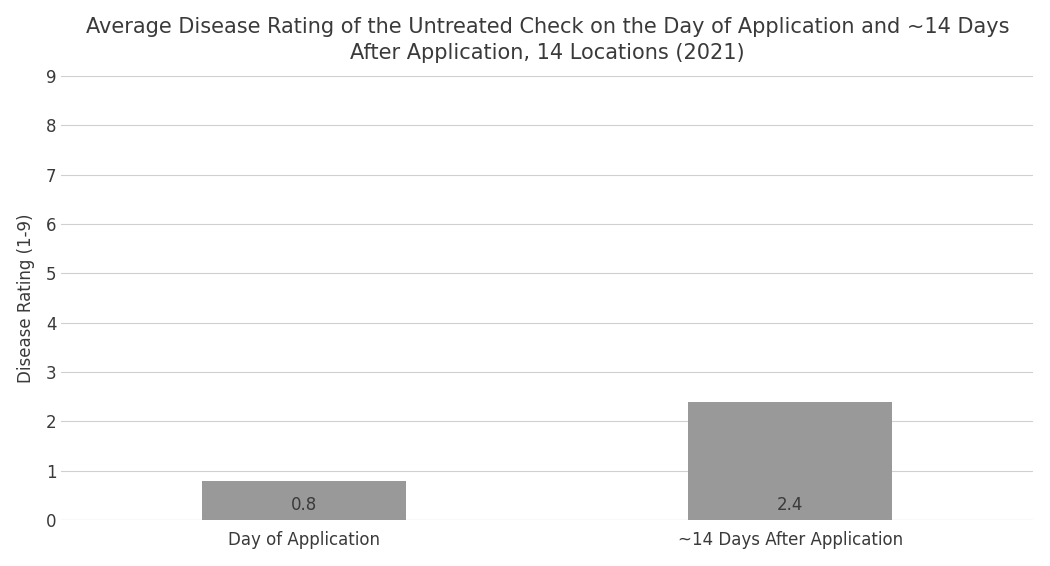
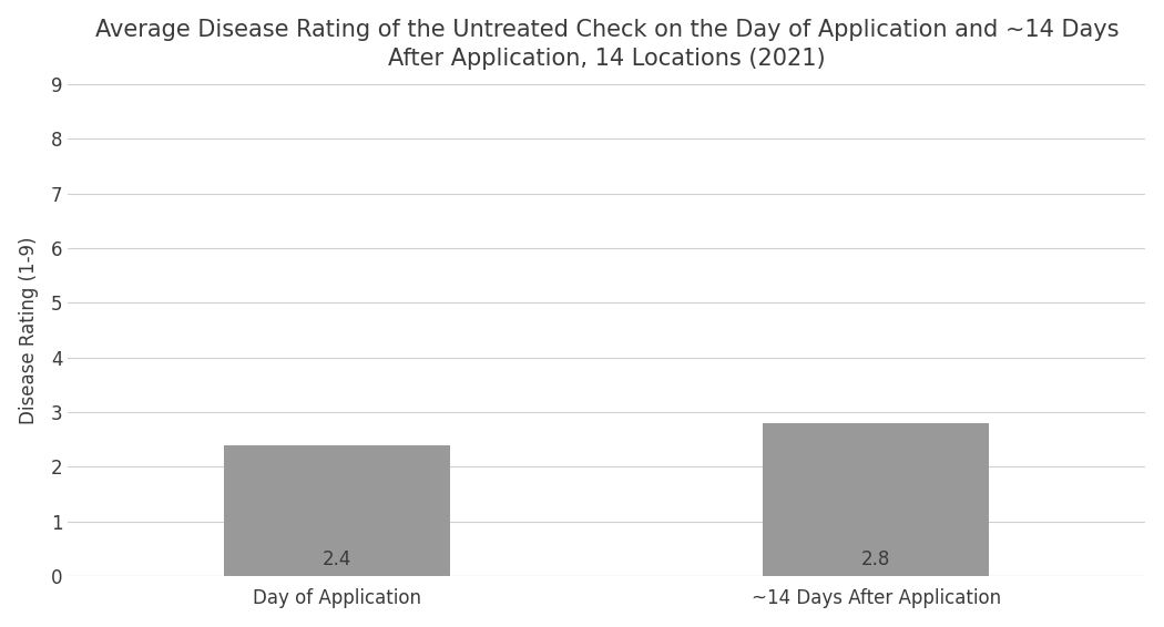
Day of Application: 0.8 -> 2.4
~14 Days After Application: 2.4 -> 2.8
